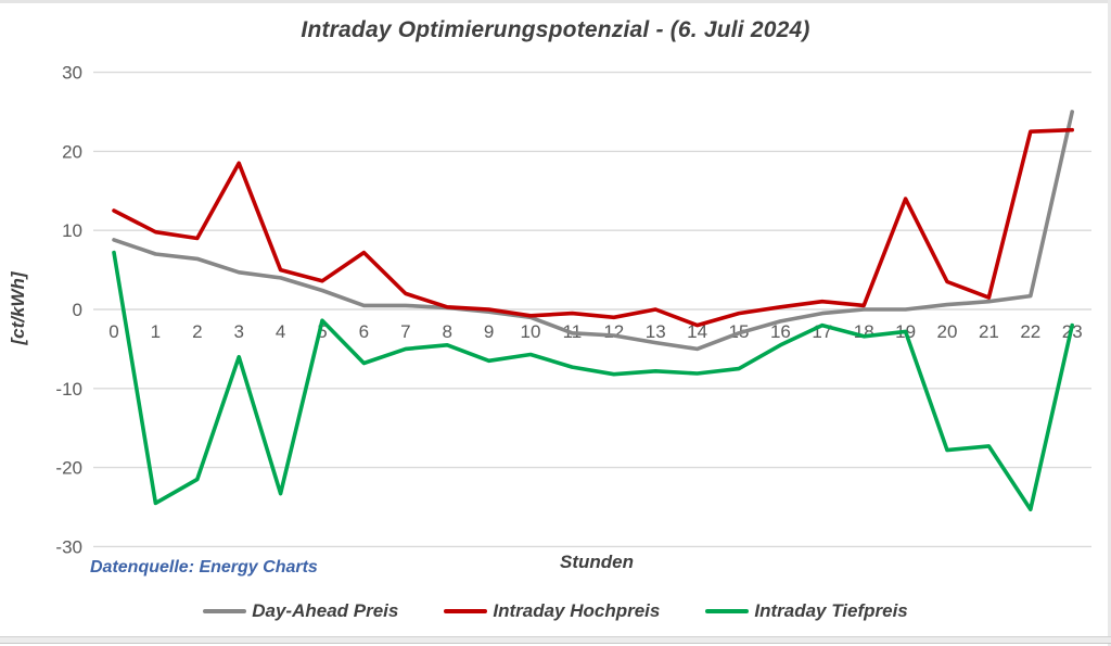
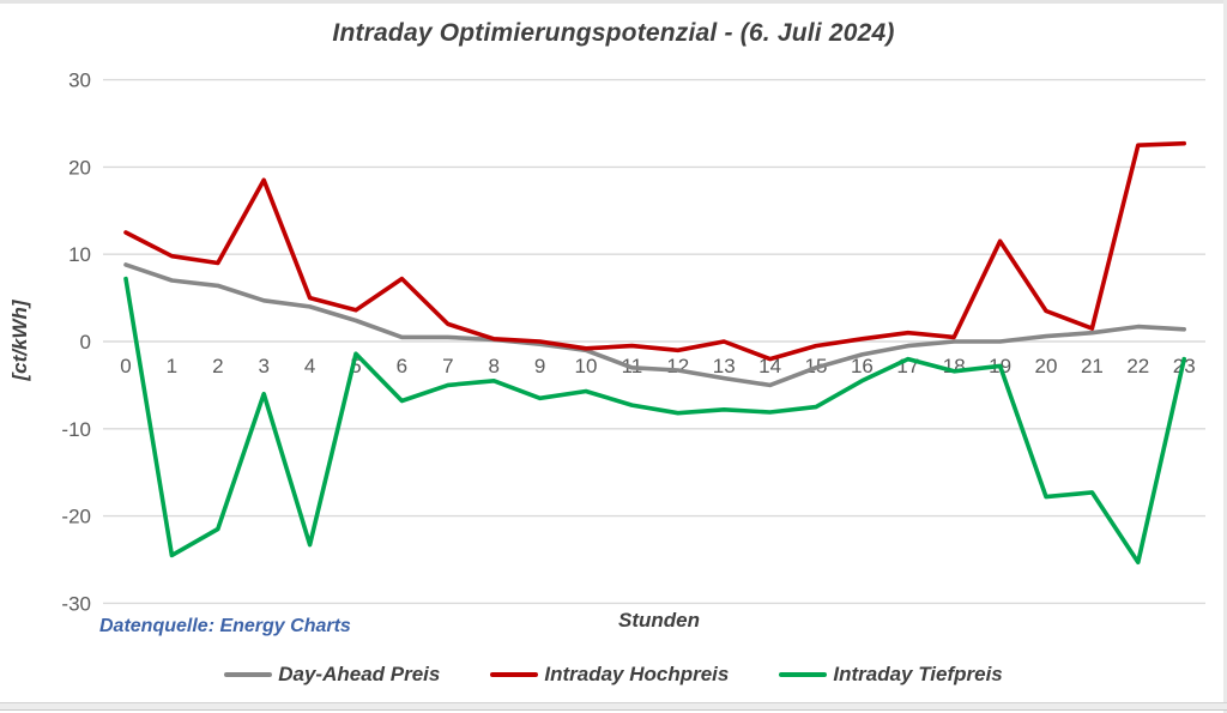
Intraday Hochpreis/19: 14 -> 12
Day-Ahead Preis/23: 25 -> 1
